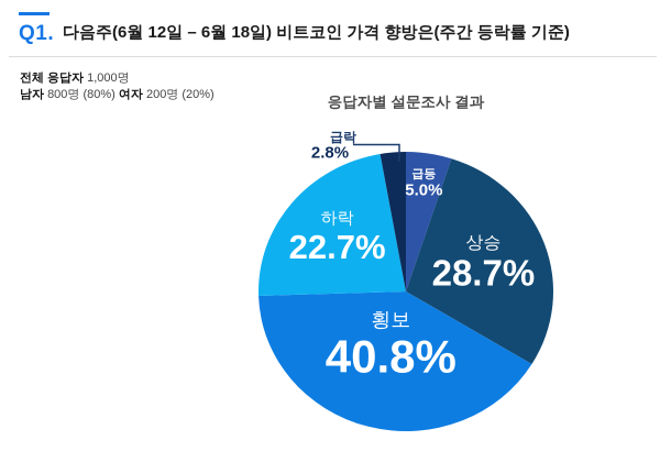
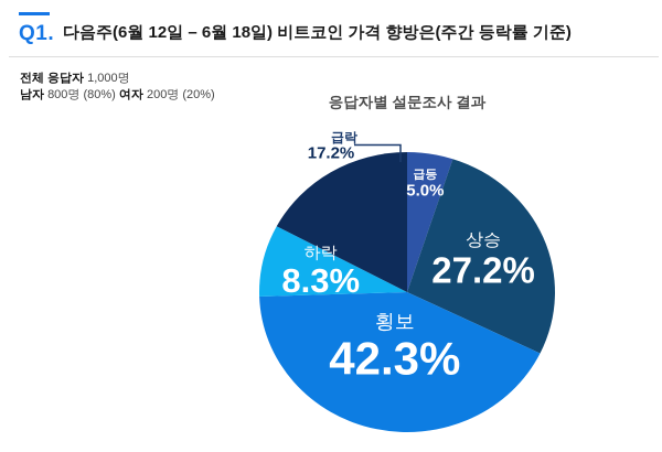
상승: 28.7% -> 27.2%
횡보: 40.8% -> 42.3%
하락: 22.7% -> 8.3%
급락: 2.8% -> 17.2%
